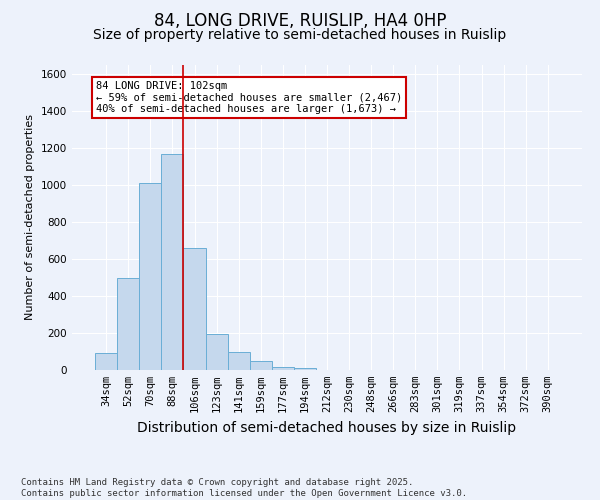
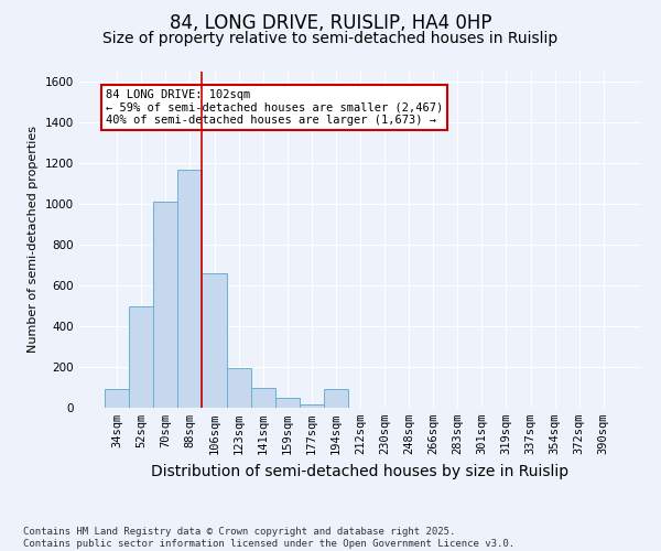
194sqm: 10 -> 90
